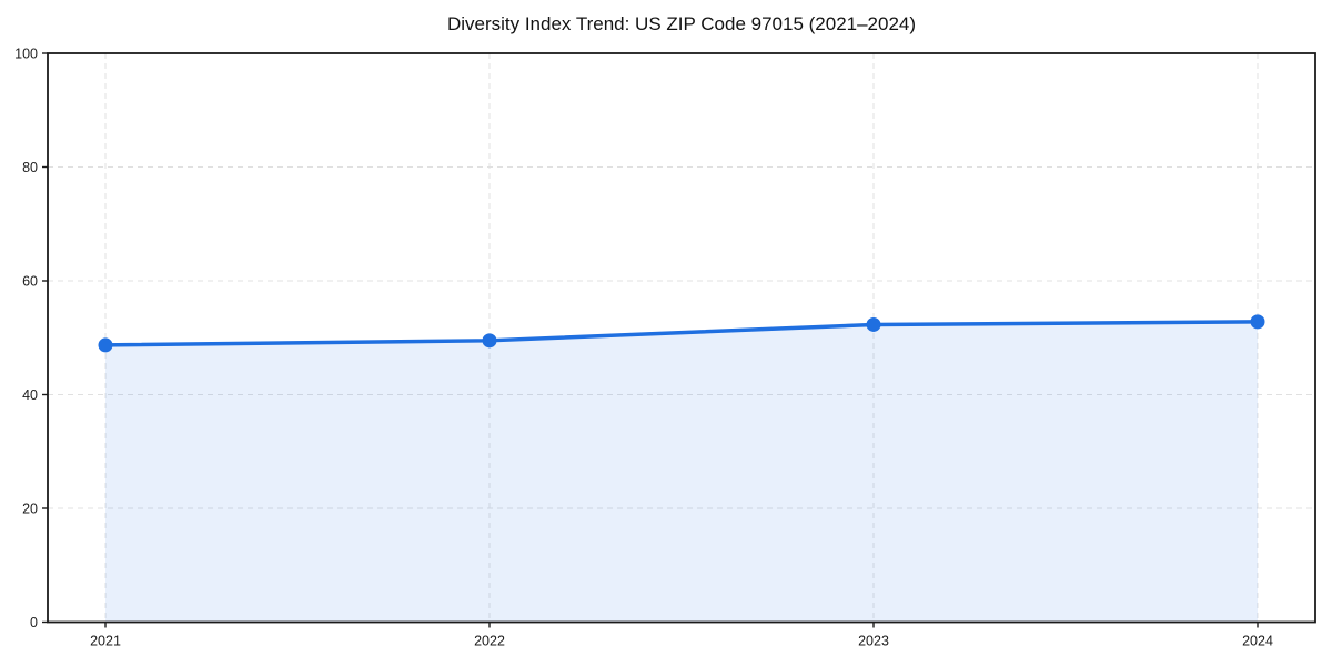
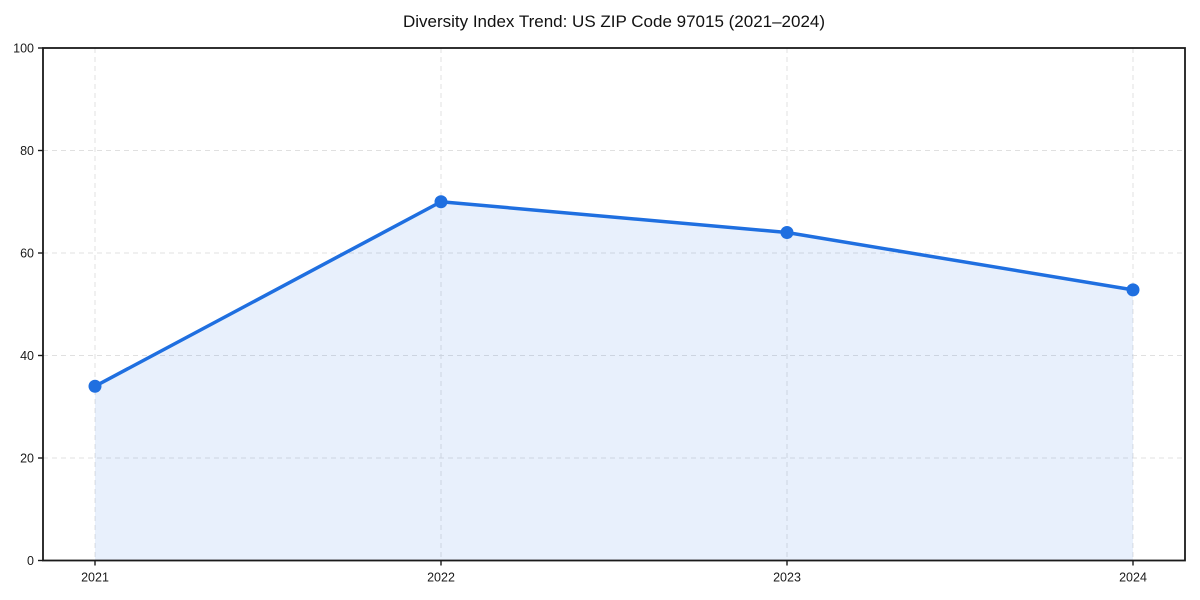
2021: 49 -> 34
2022: 50 -> 70
2023: 52 -> 64
